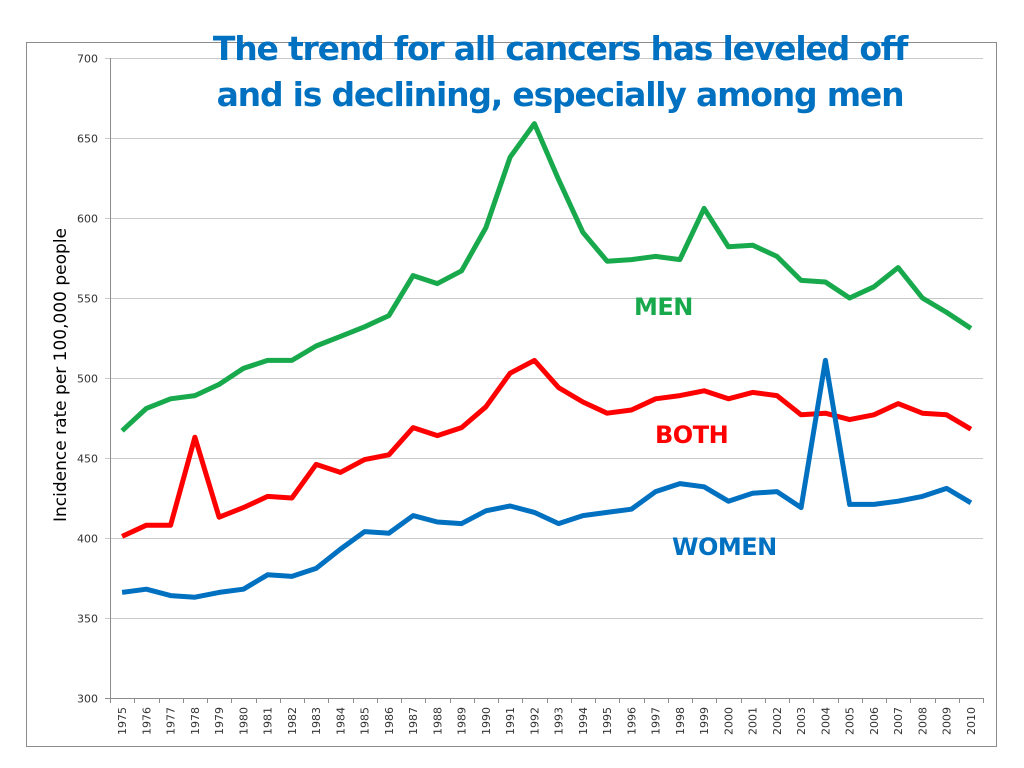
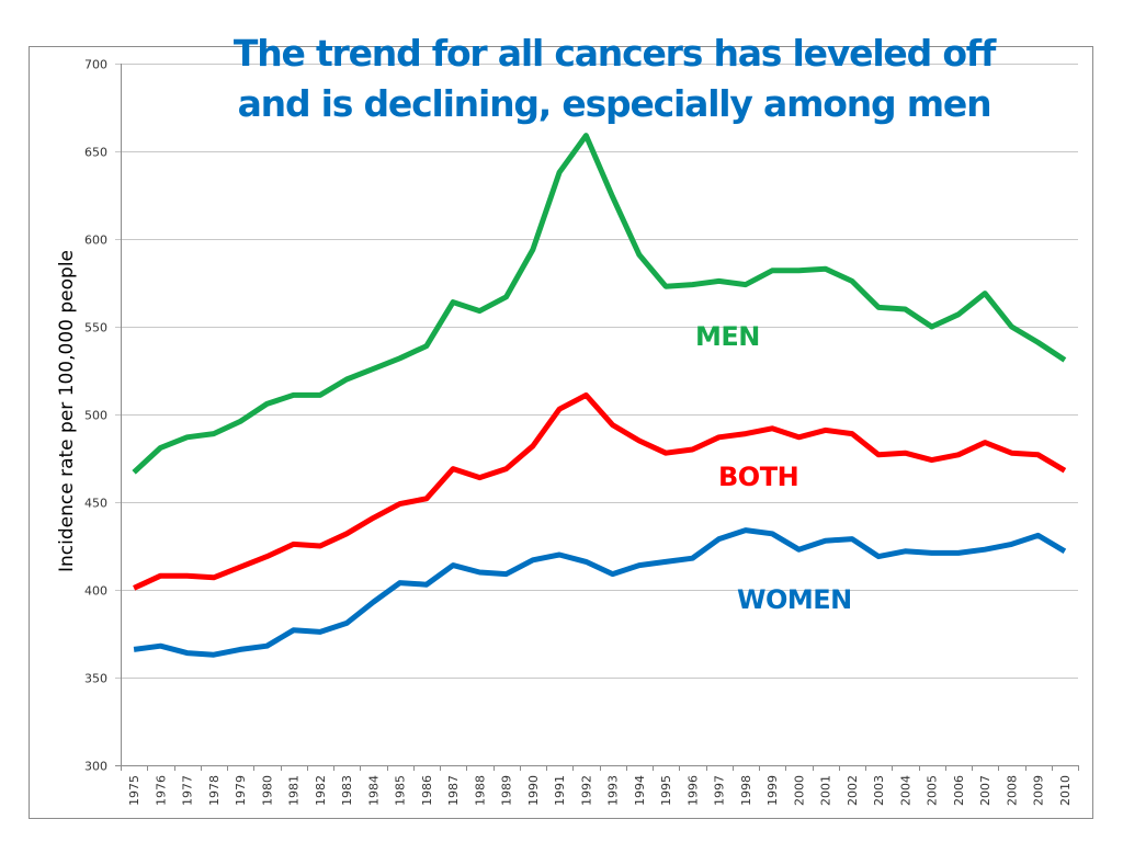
BOTH/1978: 463 -> 407
BOTH/1983: 446 -> 432
MEN/1999: 606 -> 582
WOMEN/2004: 511 -> 422
